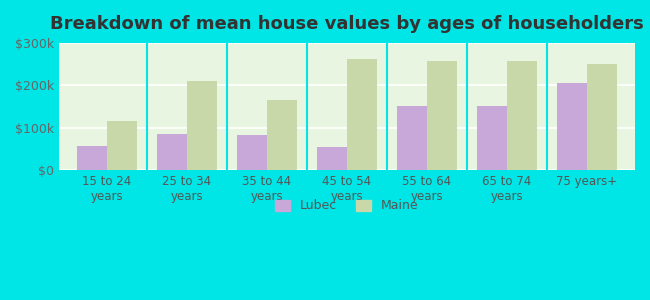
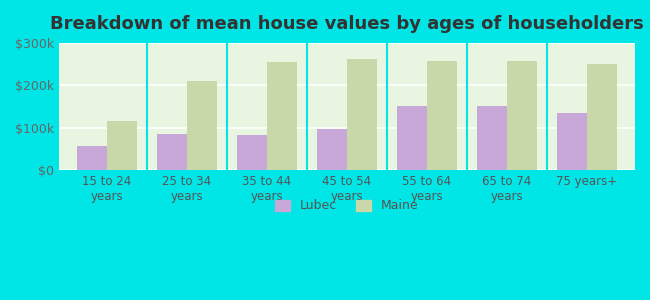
Maine/35 to 44 years: $165k -> $255k
Lubec/45 to 54 years: $55k -> $98k
Lubec/75 years+: $205k -> $135k
